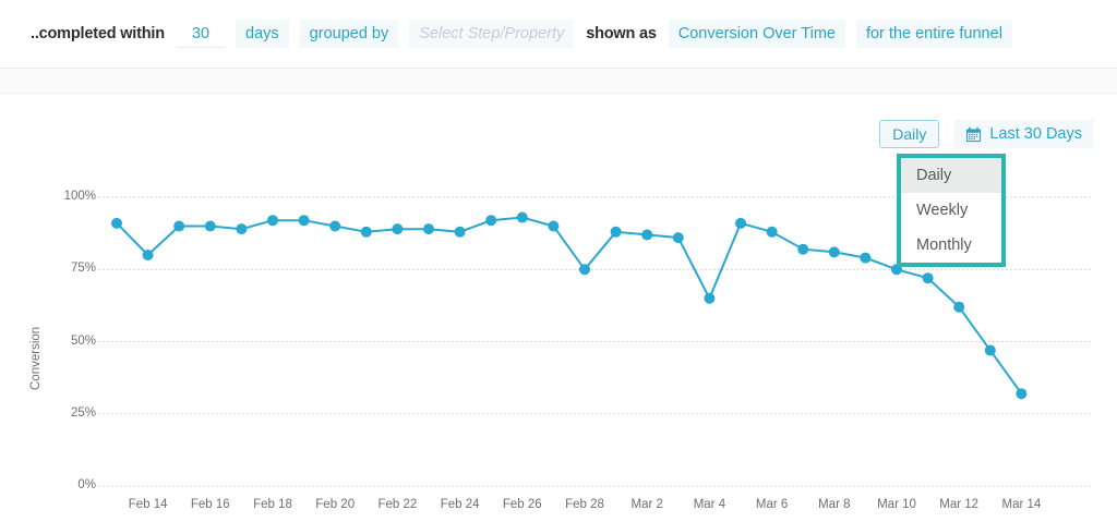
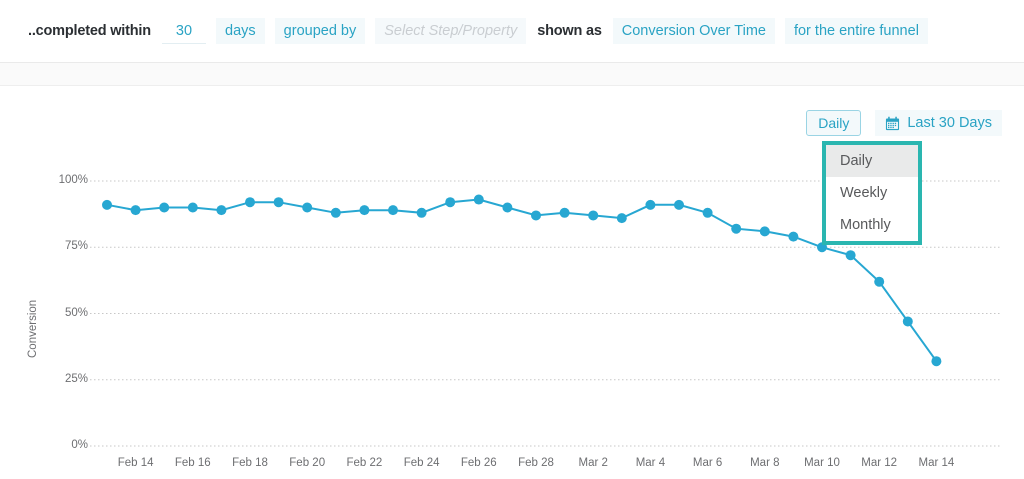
Feb 14: 80% -> 89%
Feb 28: 75% -> 87%
Mar 4: 65% -> 91%
